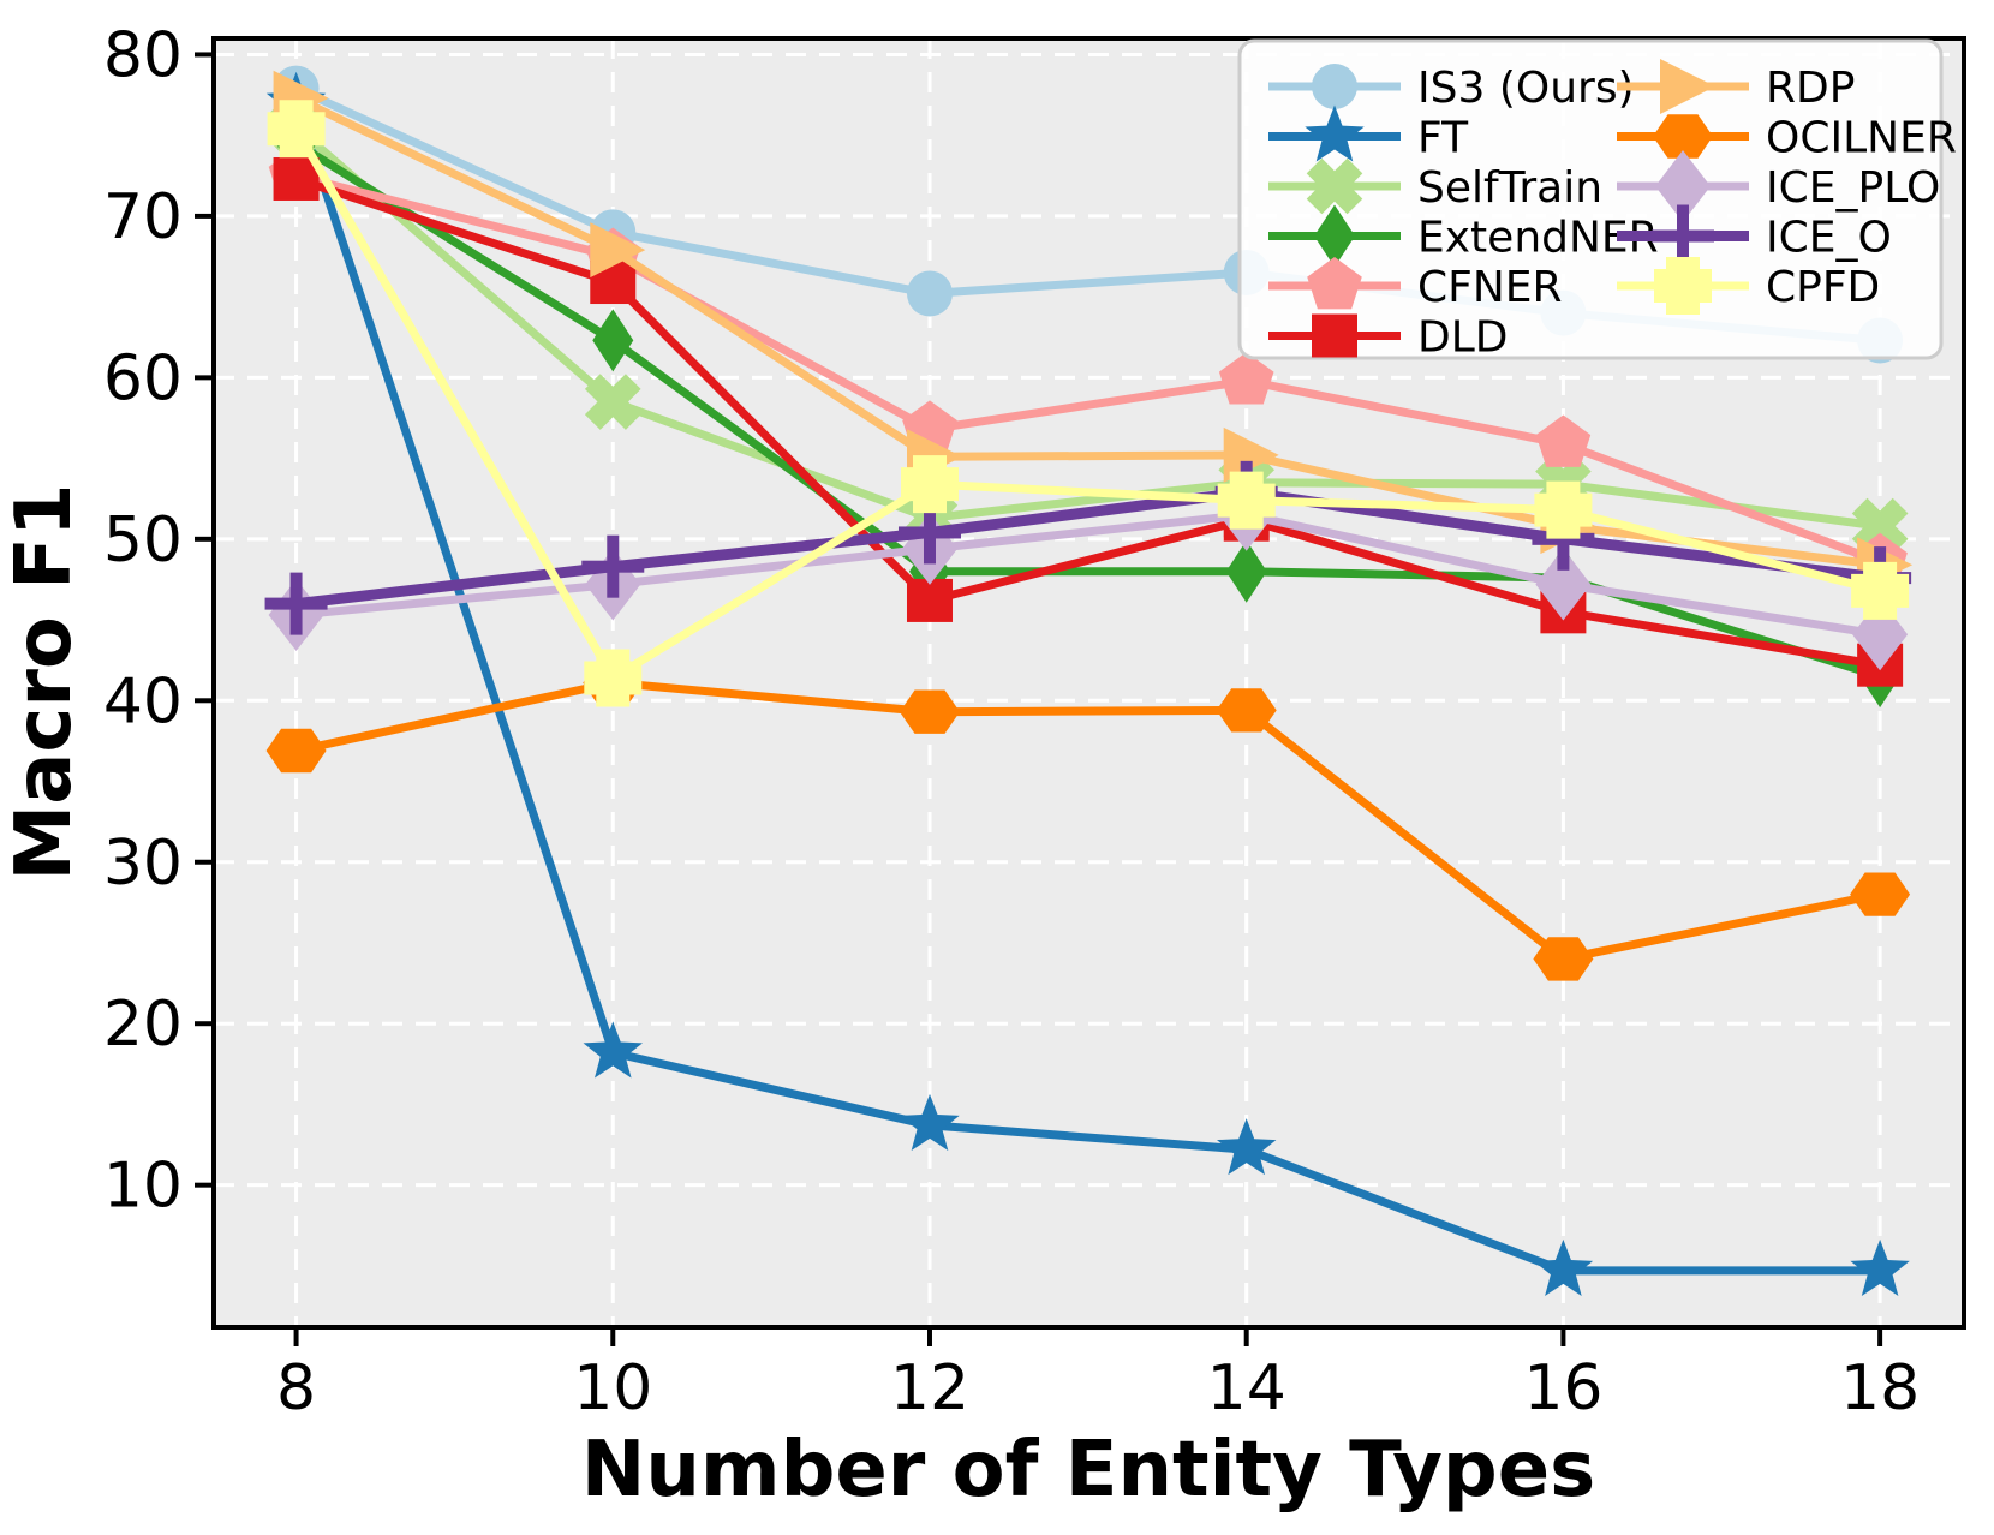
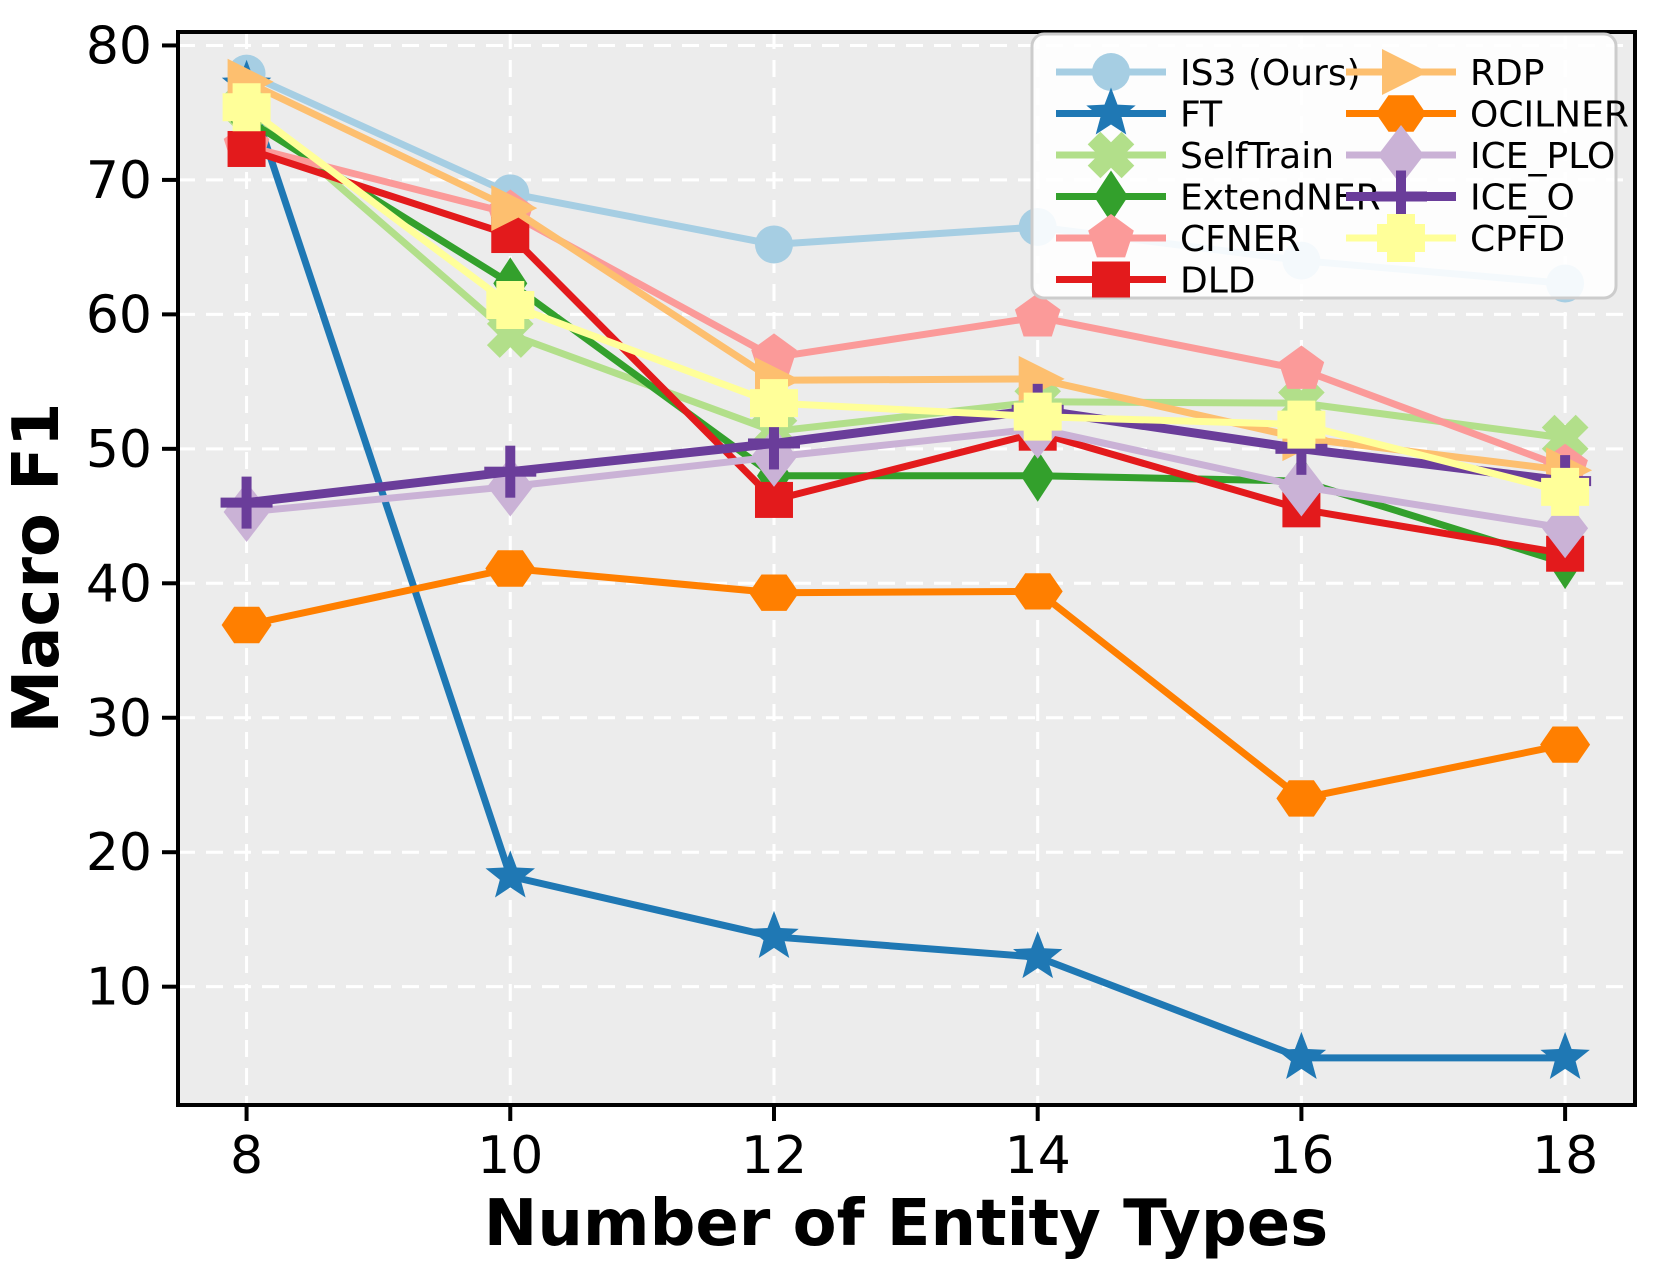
CPFD/10: 41.4 -> 60.7
